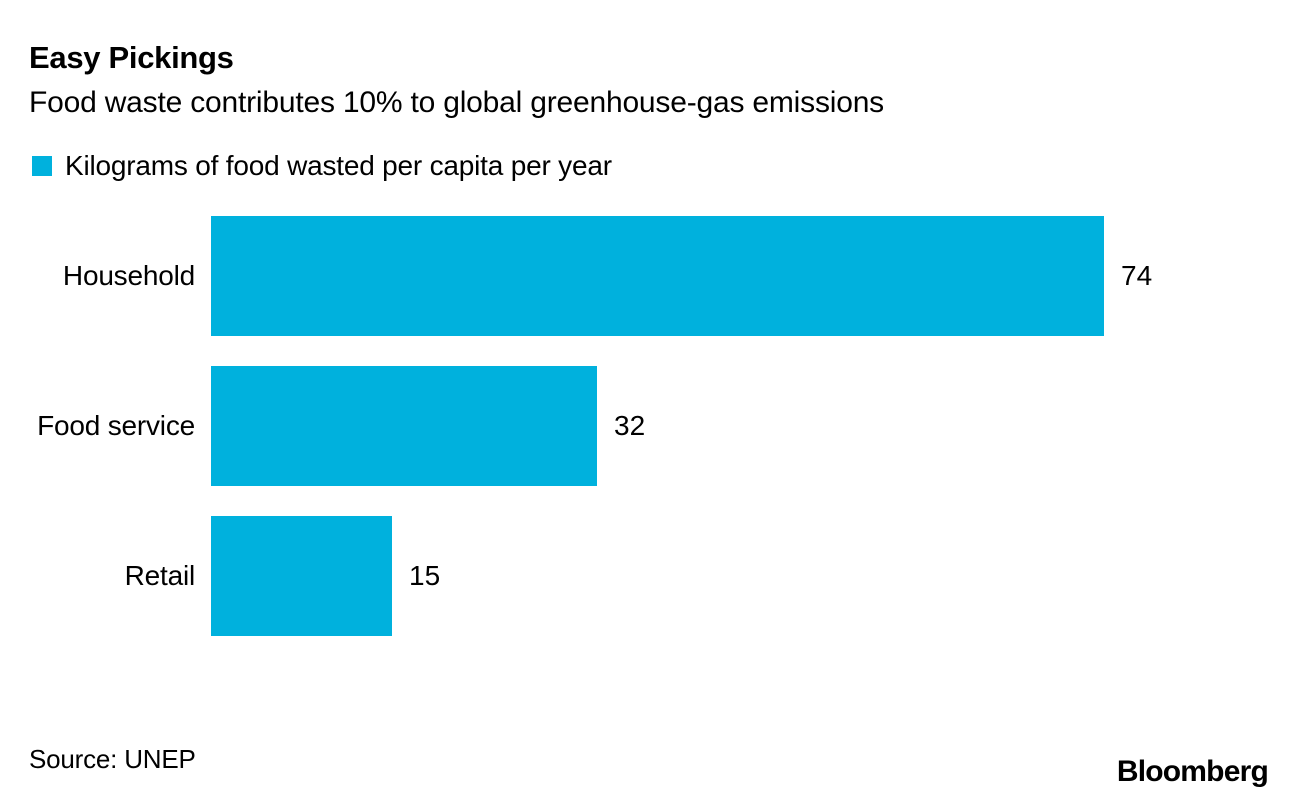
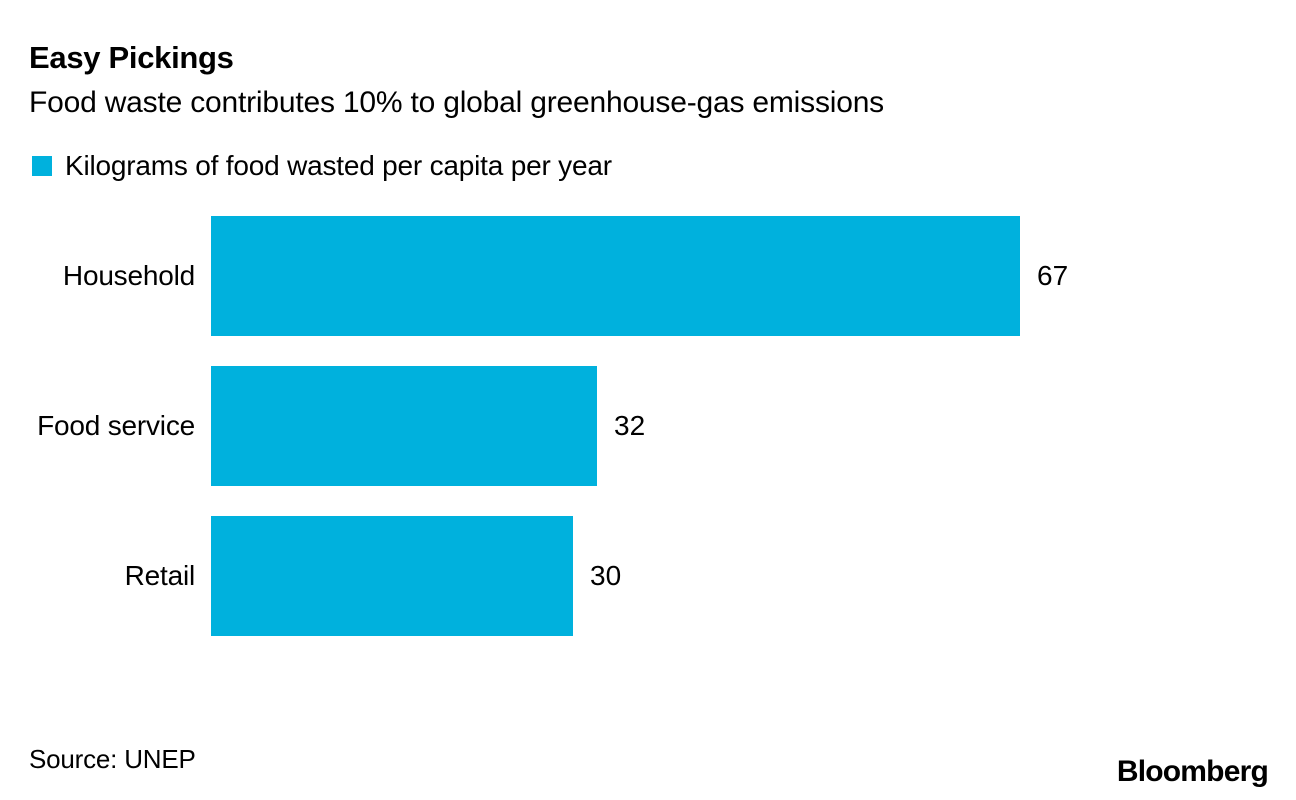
Household: 74 -> 67
Retail: 15 -> 30
